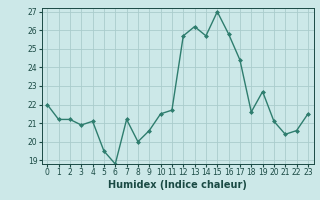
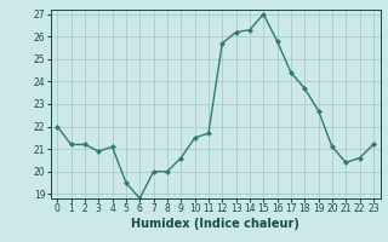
7: 21.2 -> 20.0
14: 25.7 -> 26.3
18: 21.6 -> 23.7
23: 21.5 -> 21.2
